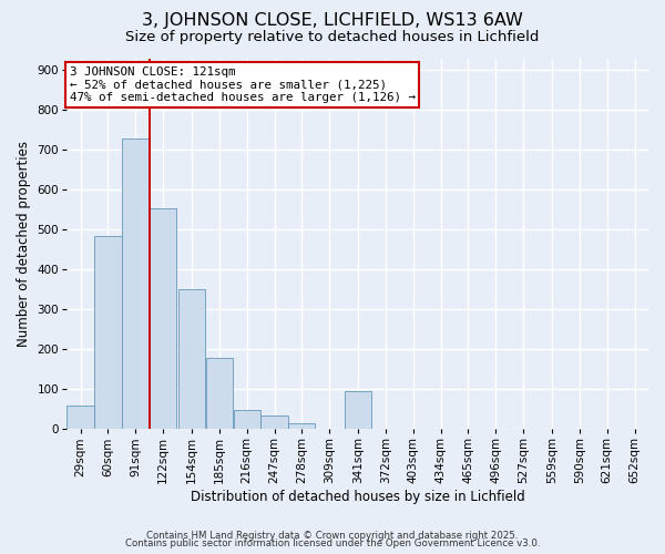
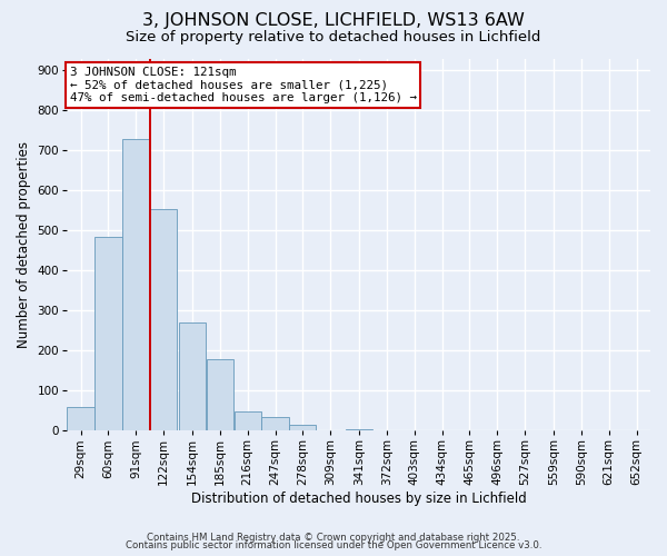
154sqm: 350 -> 270
341sqm: 95 -> 5
